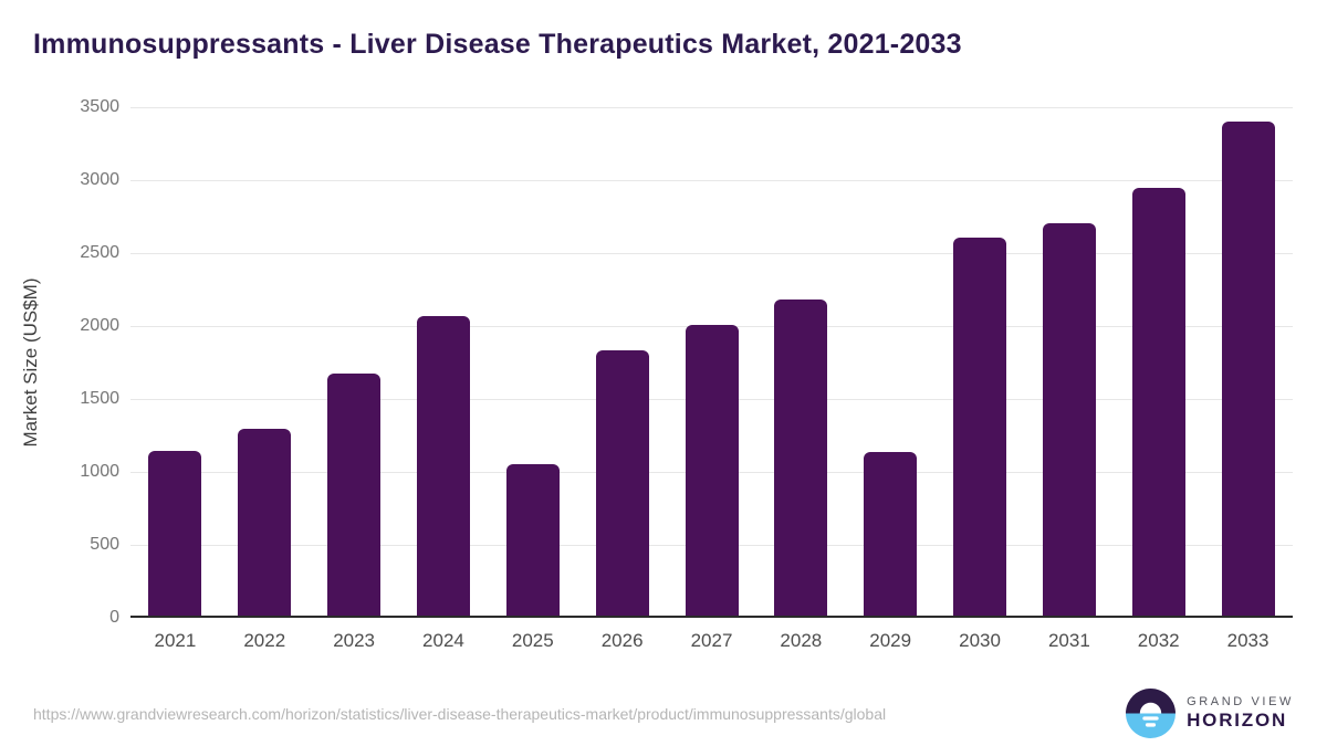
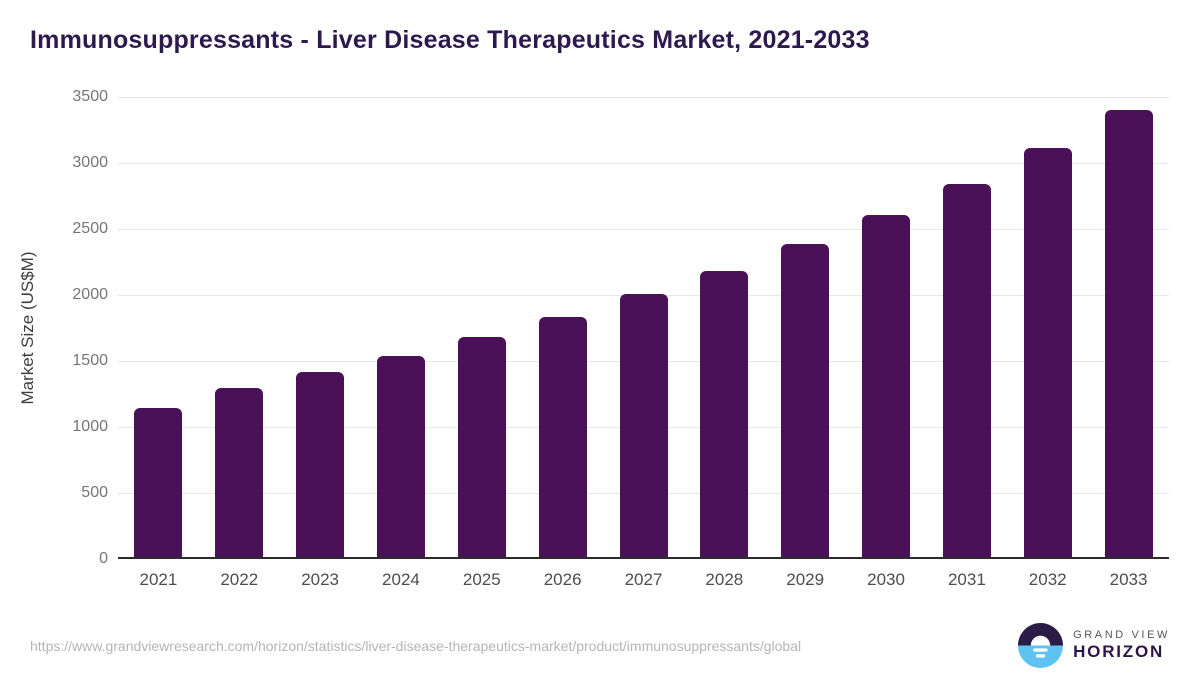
2023: 1660 -> 1400
2024: 2050 -> 1520
2025: 1040 -> 1670
2029: 1120 -> 2370
2031: 2690 -> 2820
2032: 2930 -> 3100
